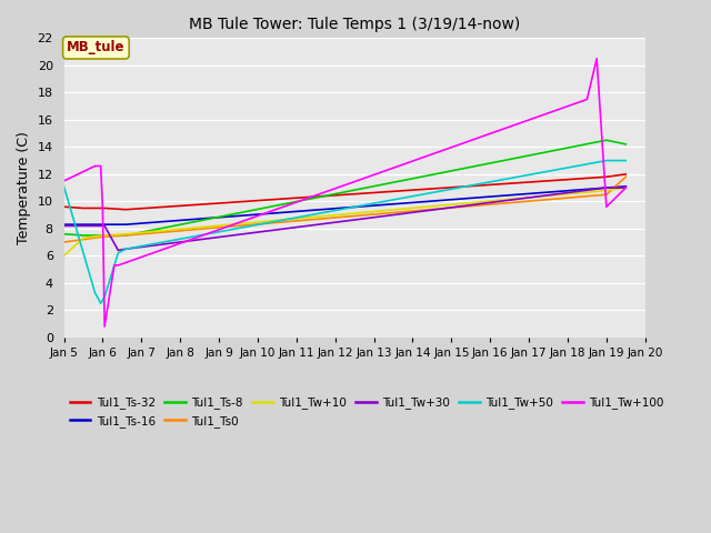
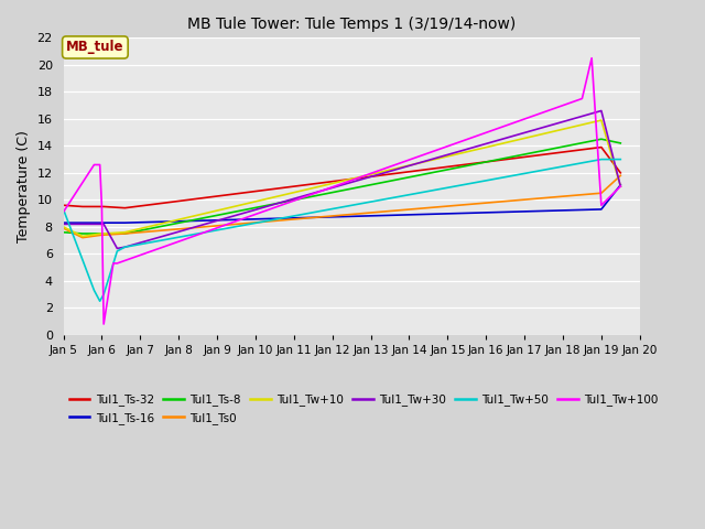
Tul1_Ts0/Jan 5: 7.0 -> 7.9
Tul1_Tw+10/Jan 5: 6.0 -> 8.0
Tul1_Tw+50/Jan 5: 11.1 -> 9.3
Tul1_Tw+100/Jan 5: 11.5 -> 9.1
Tul1_Ts-32/Jan 19: 11.8 -> 13.9
Tul1_Ts-16/Jan 19: 11.0 -> 9.3
Tul1_Tw+10/Jan 19: 10.8 -> 15.9
Tul1_Tw+30/Jan 19: 11.0 -> 16.6
